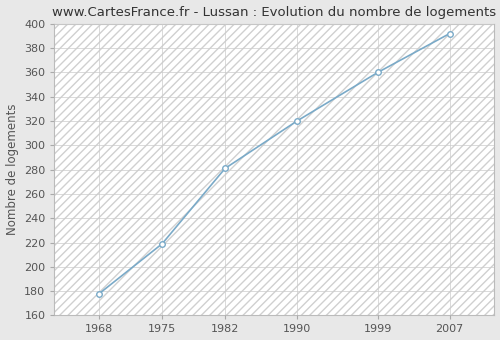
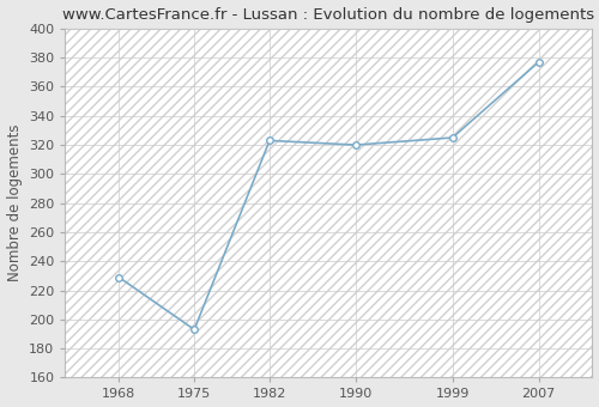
1968: 178 -> 229
1975: 219 -> 193
1982: 281 -> 323
1999: 360 -> 325
2007: 392 -> 377
